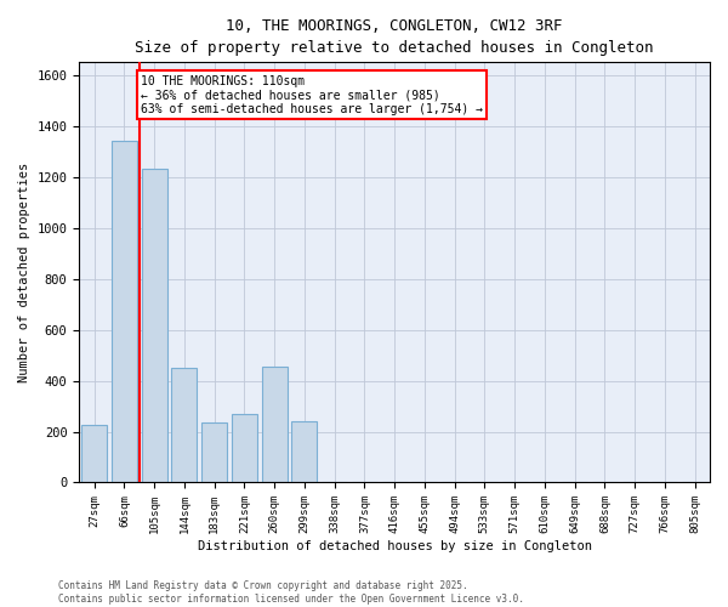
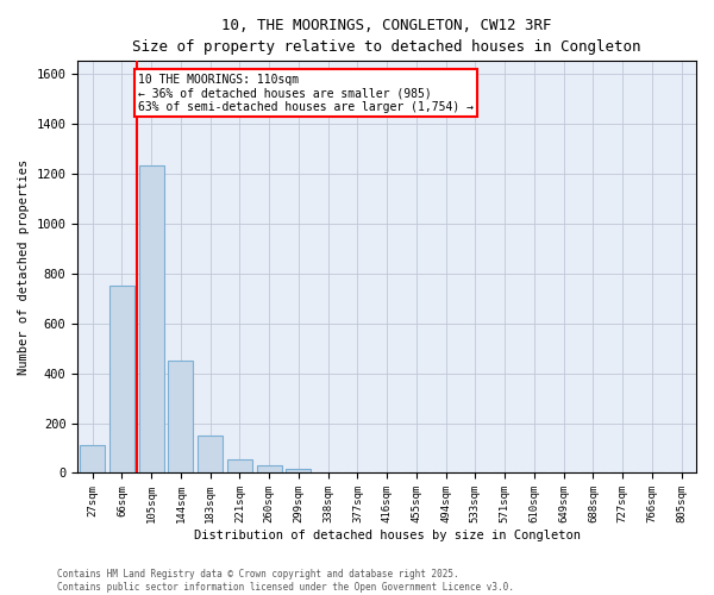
27sqm: 225 -> 110
66sqm: 1340 -> 750
183sqm: 235 -> 150
221sqm: 270 -> 55
260sqm: 455 -> 32
299sqm: 240 -> 18
